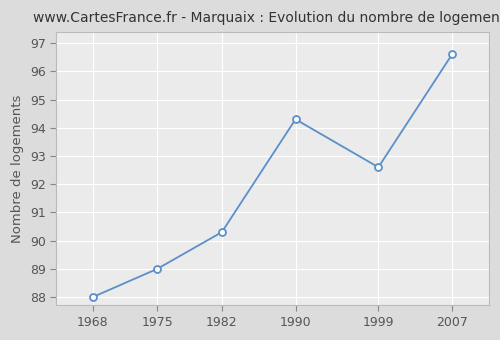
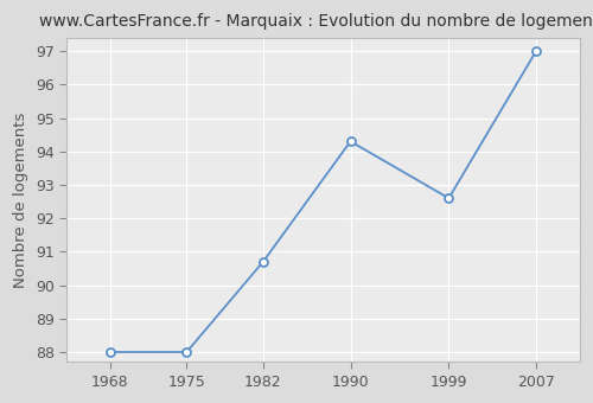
1975: 89.0 -> 88.0
1982: 90.3 -> 90.7
2007: 96.6 -> 97.0
